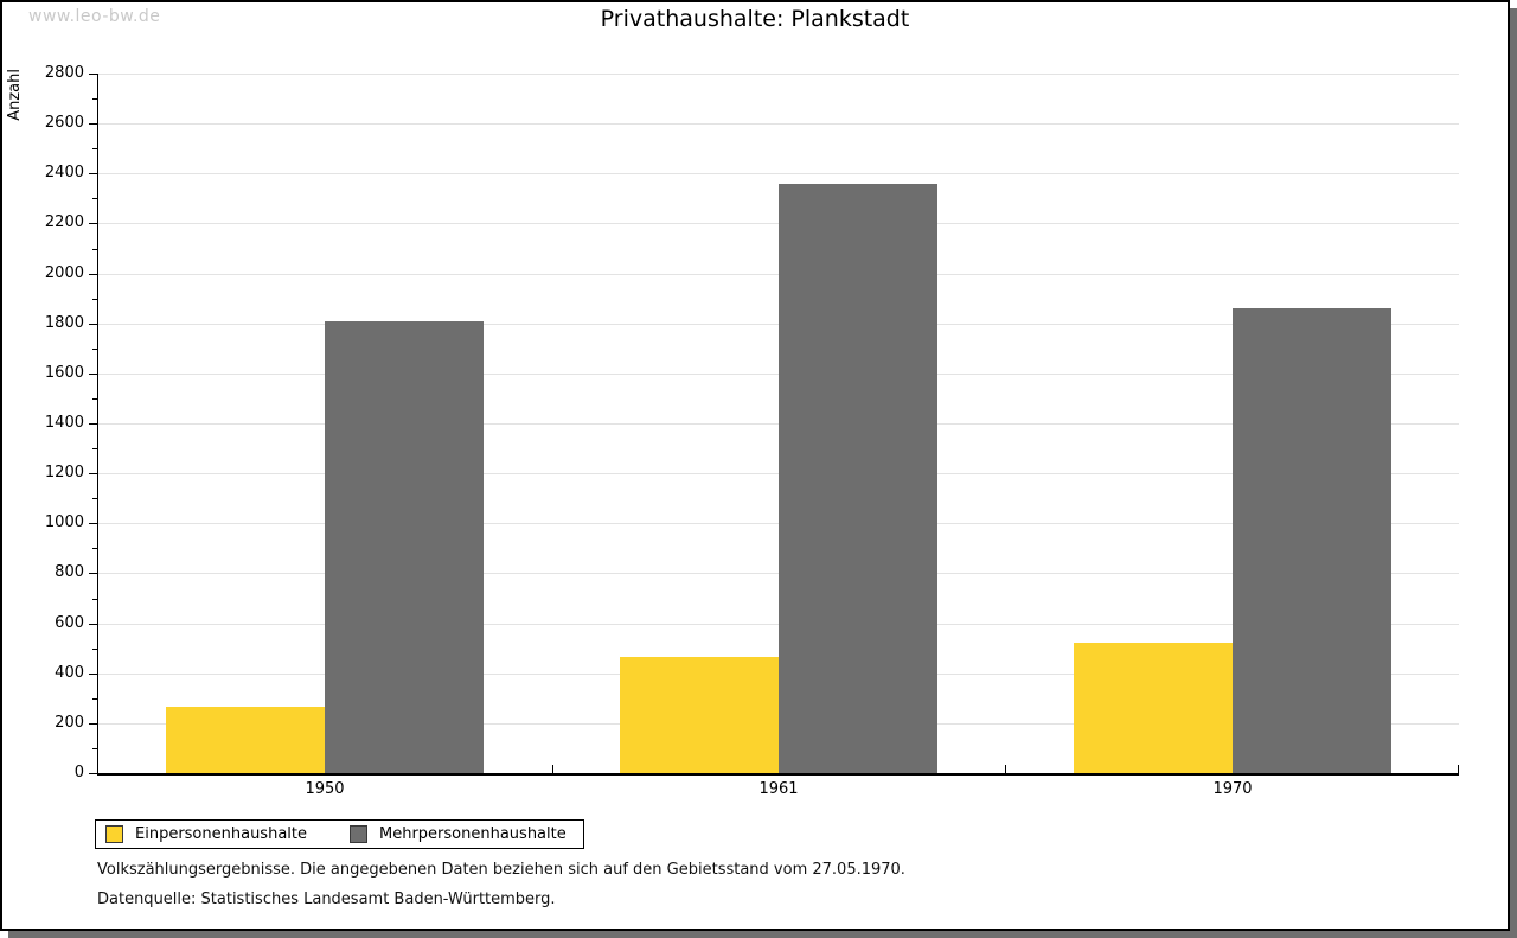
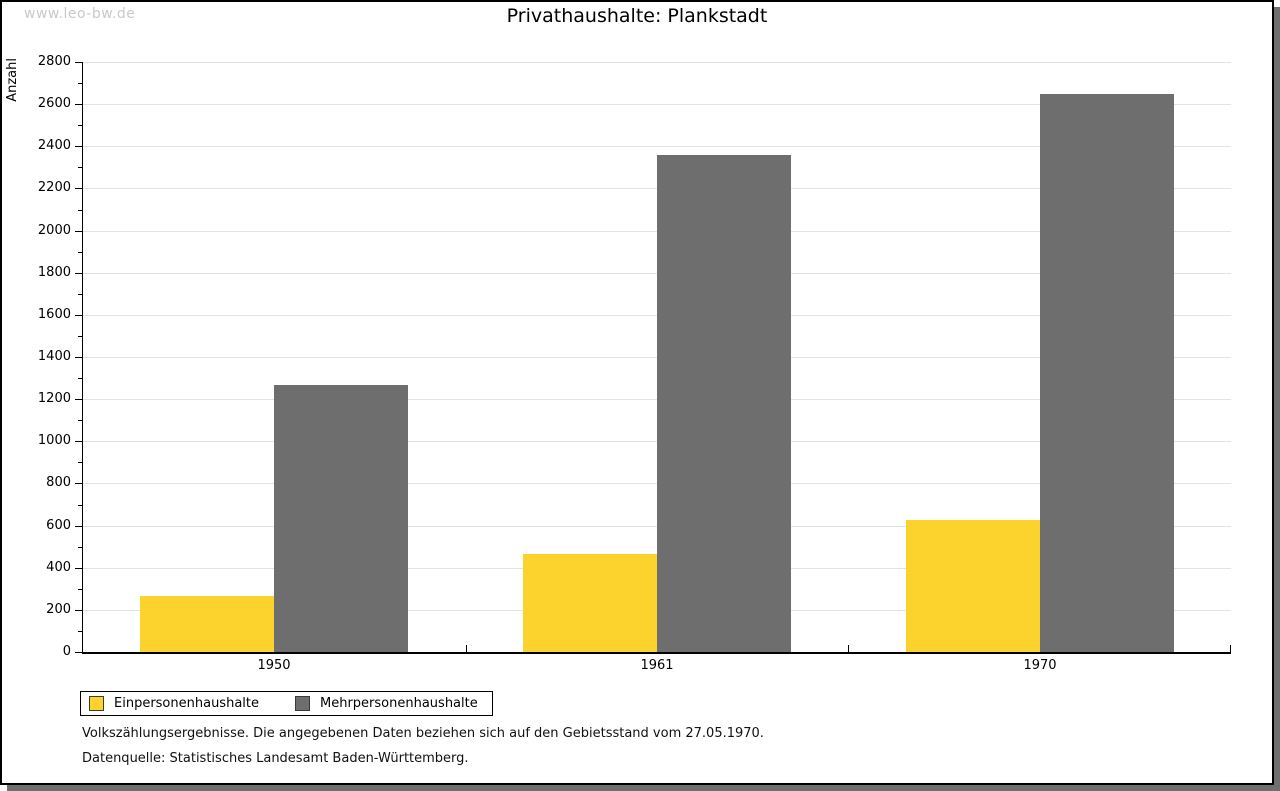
Mehrpersonenhaushalte/1950: 1810 -> 1260
Einpersonenhaushalte/1970: 520 -> 620
Mehrpersonenhaushalte/1970: 1860 -> 2650
